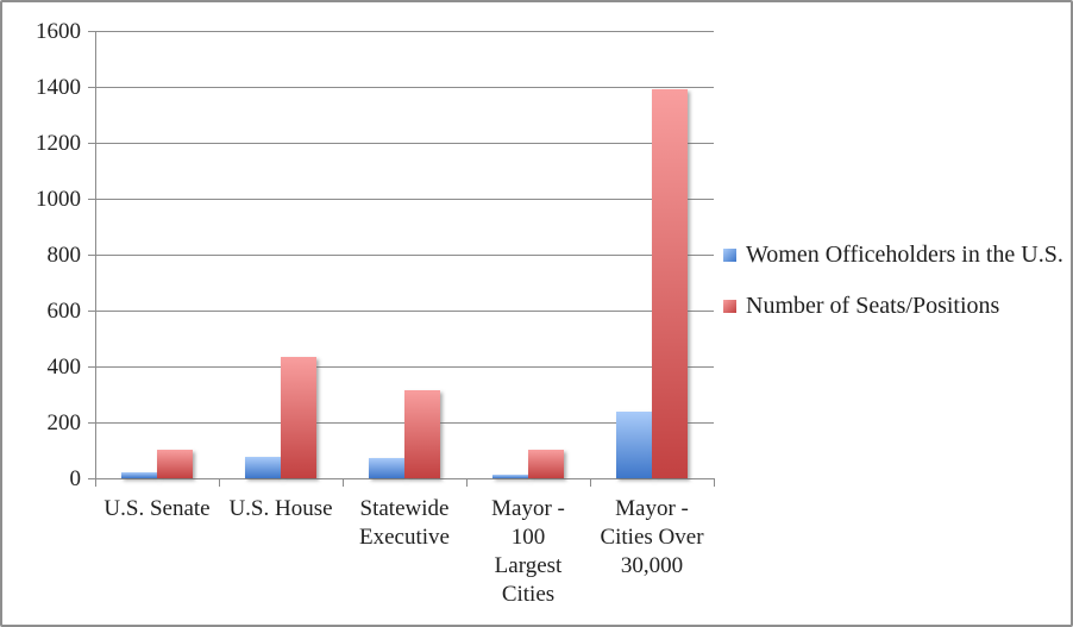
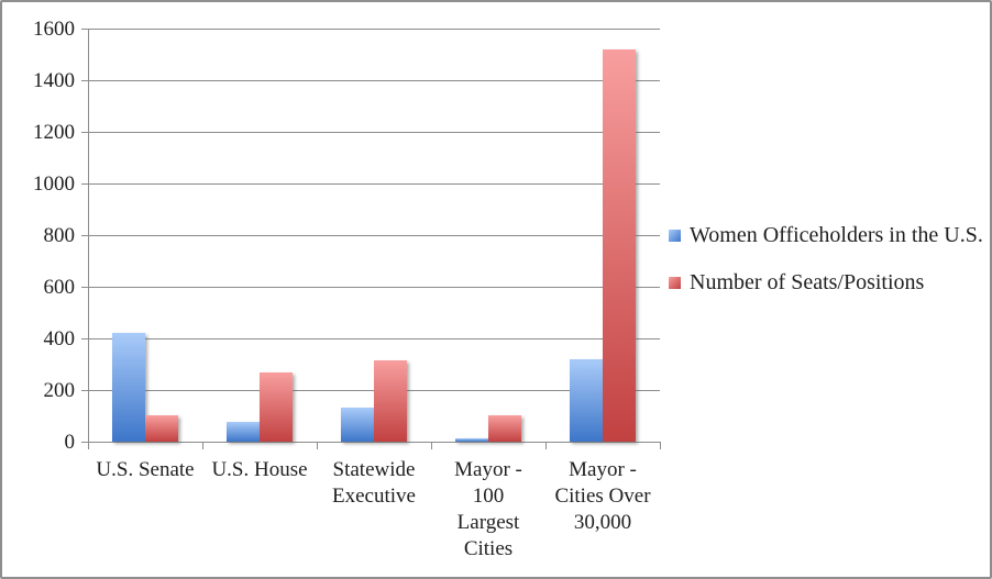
Women Officeholders in the U.S./U.S. Senate: 20 -> 420
Number of Seats/Positions/U.S. House: 440 -> 270
Women Officeholders in the U.S./Statewide Executive: 70 -> 130
Women Officeholders in the U.S./Mayor - Cities Over 30,000: 240 -> 320
Number of Seats/Positions/Mayor - Cities Over 30,000: 1390 -> 1520
